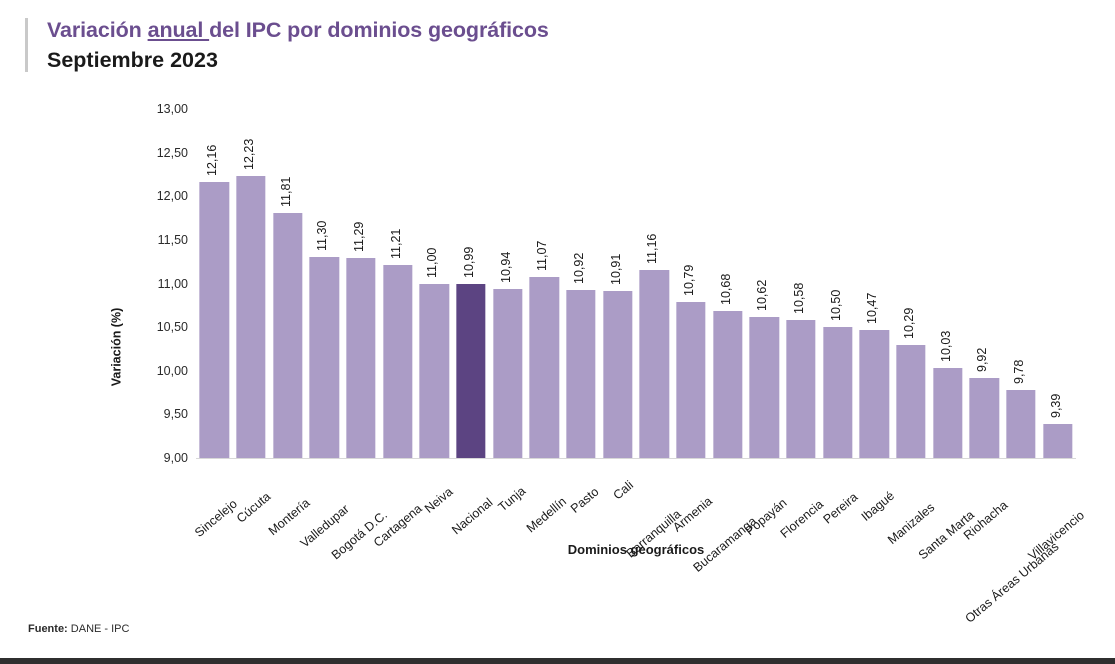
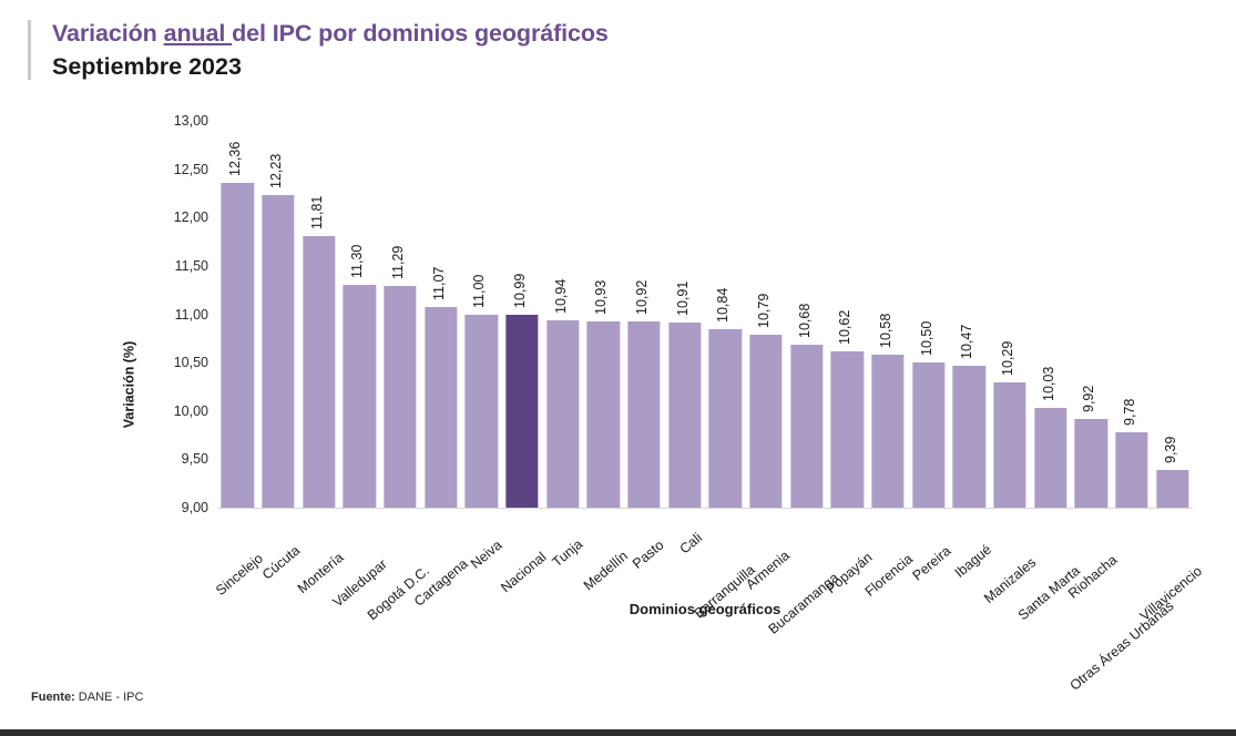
Sincelejo: 12,16 -> 12,36
Cartagena: 11,21 -> 11,07
Medellín: 11,07 -> 10,93
Barranquilla: 11,16 -> 10,84
